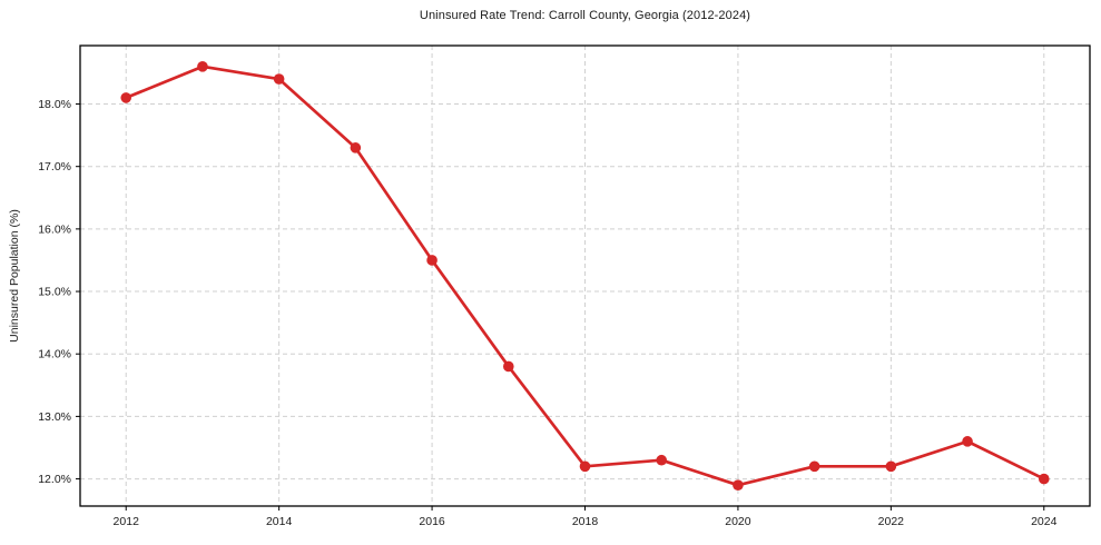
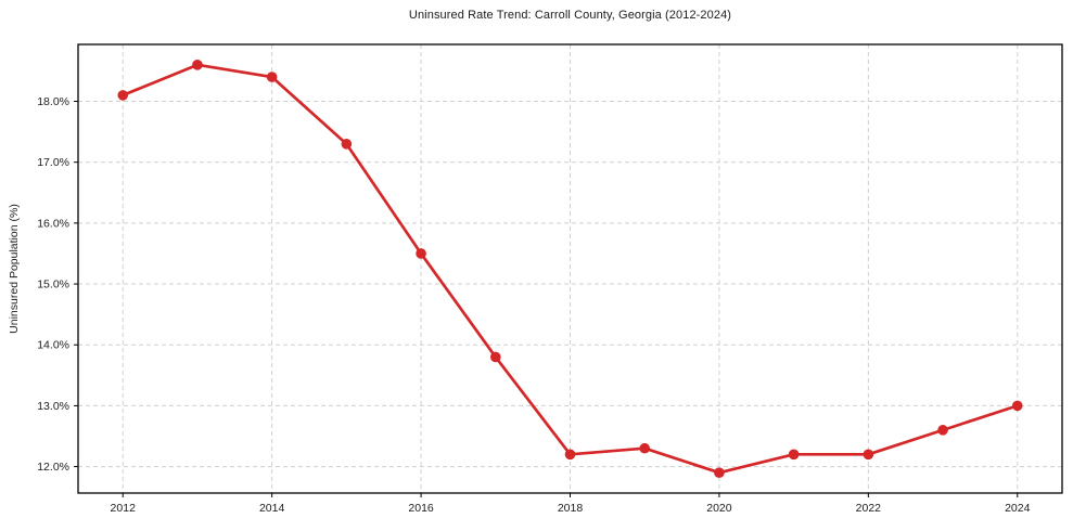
2024: 12.0% -> 13.0%
